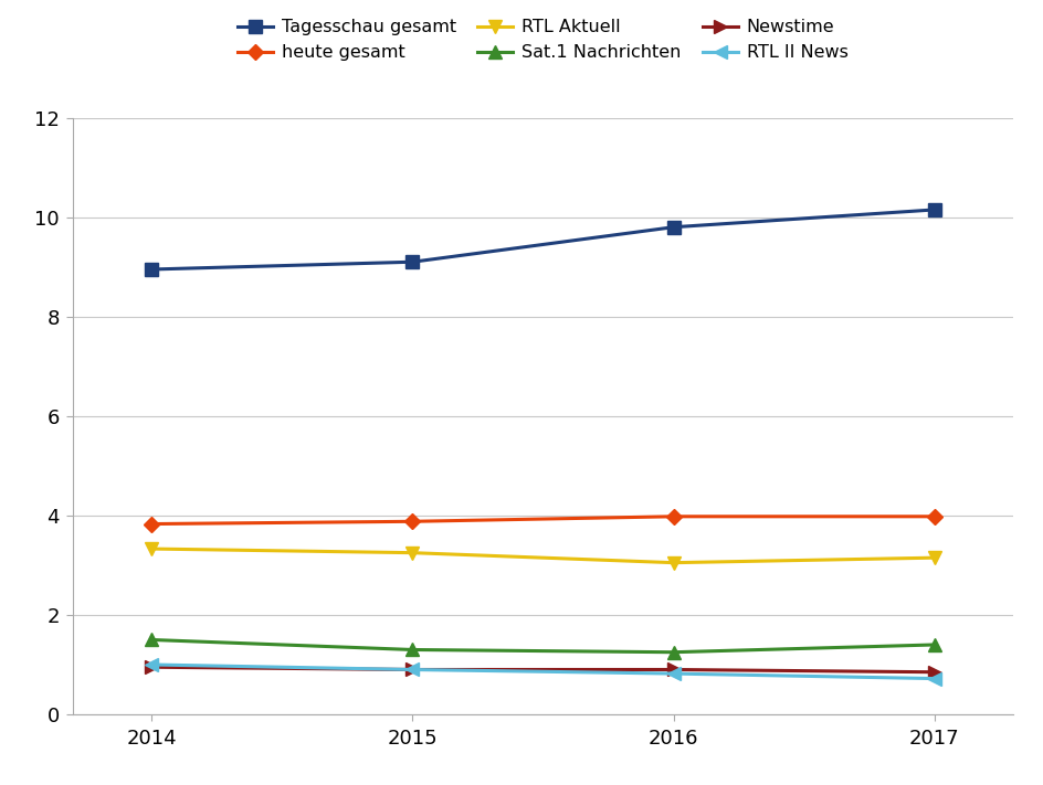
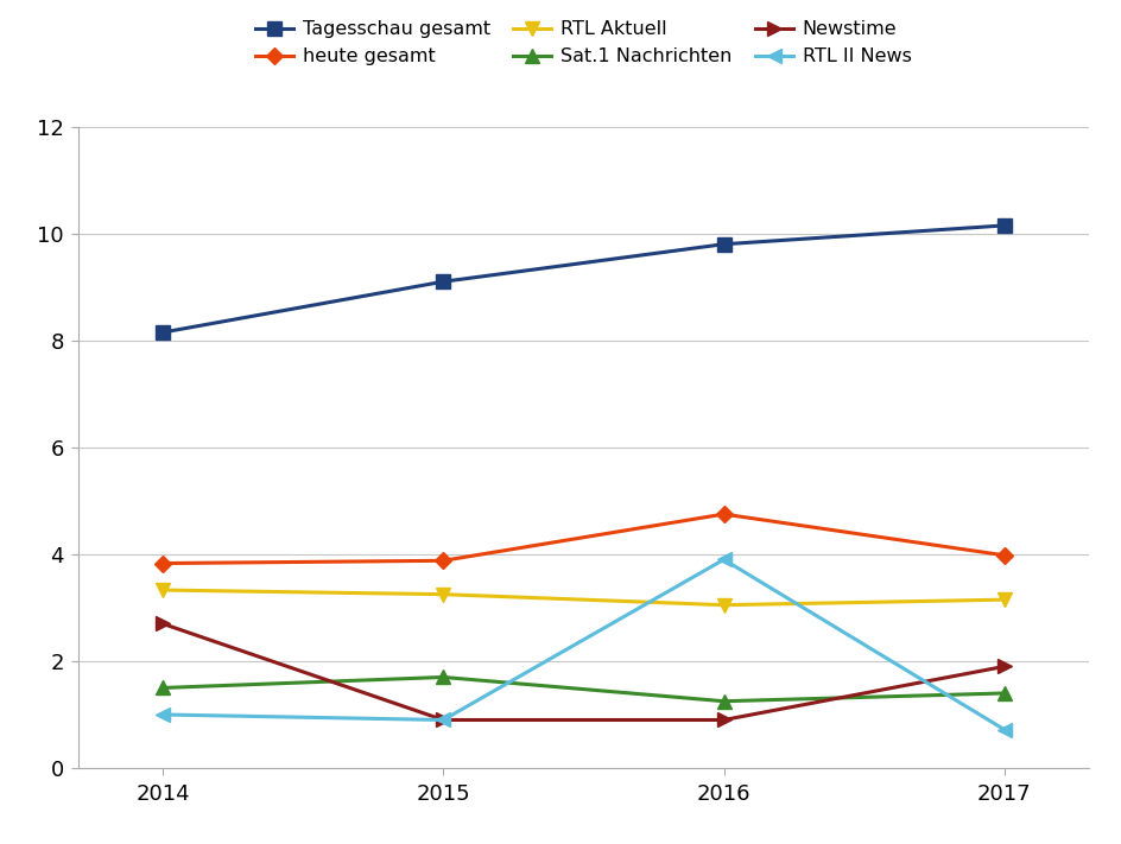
Tagesschau gesamt/2014: 8.95 -> 8.15
Newstime/2014: 0.95 -> 2.70
Sat.1 Nachrichten/2015: 1.30 -> 1.70
heute gesamt/2016: 3.98 -> 4.75
RTL II News/2016: 0.82 -> 3.90
Newstime/2017: 0.85 -> 1.90
